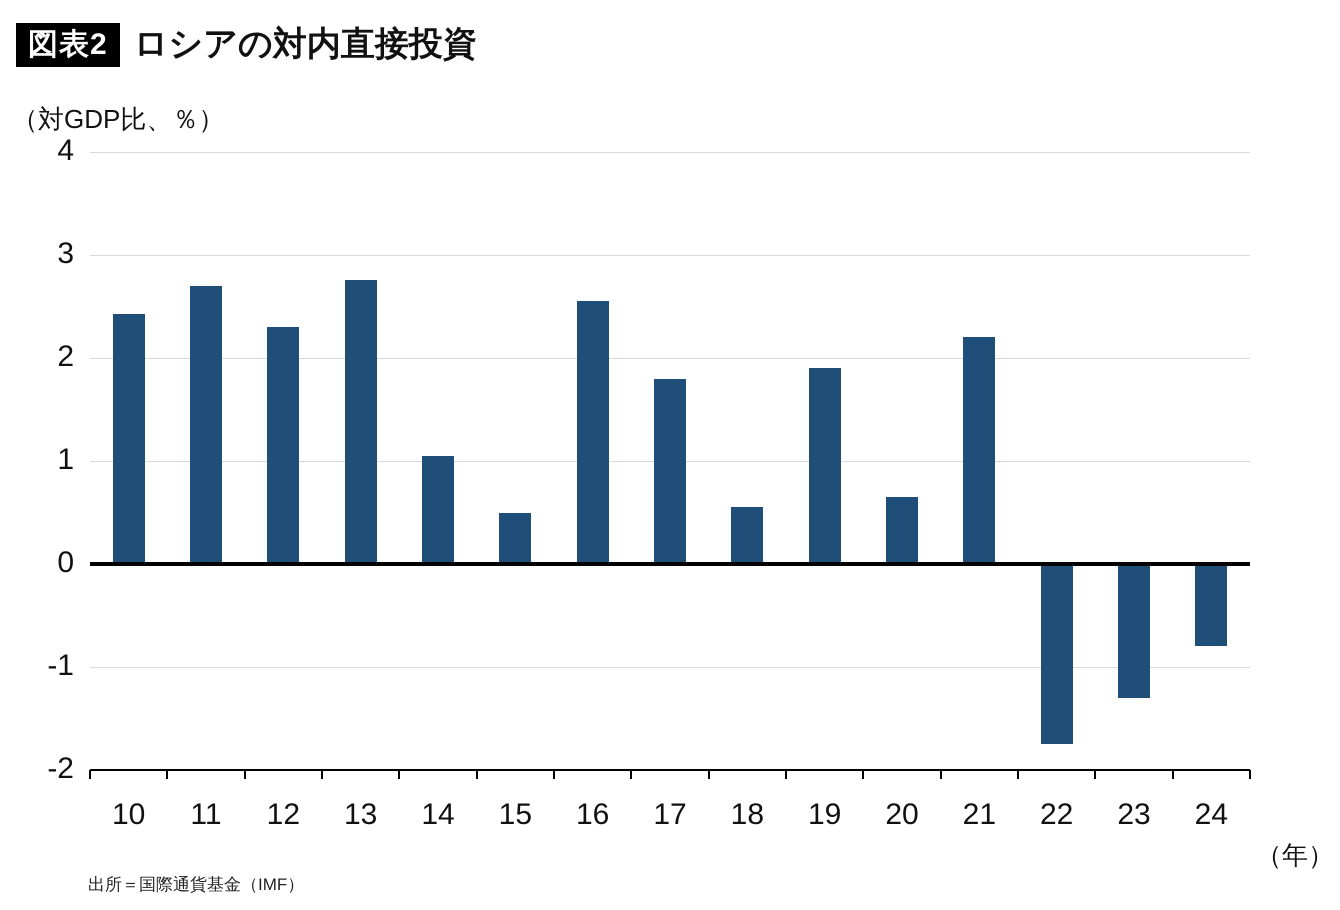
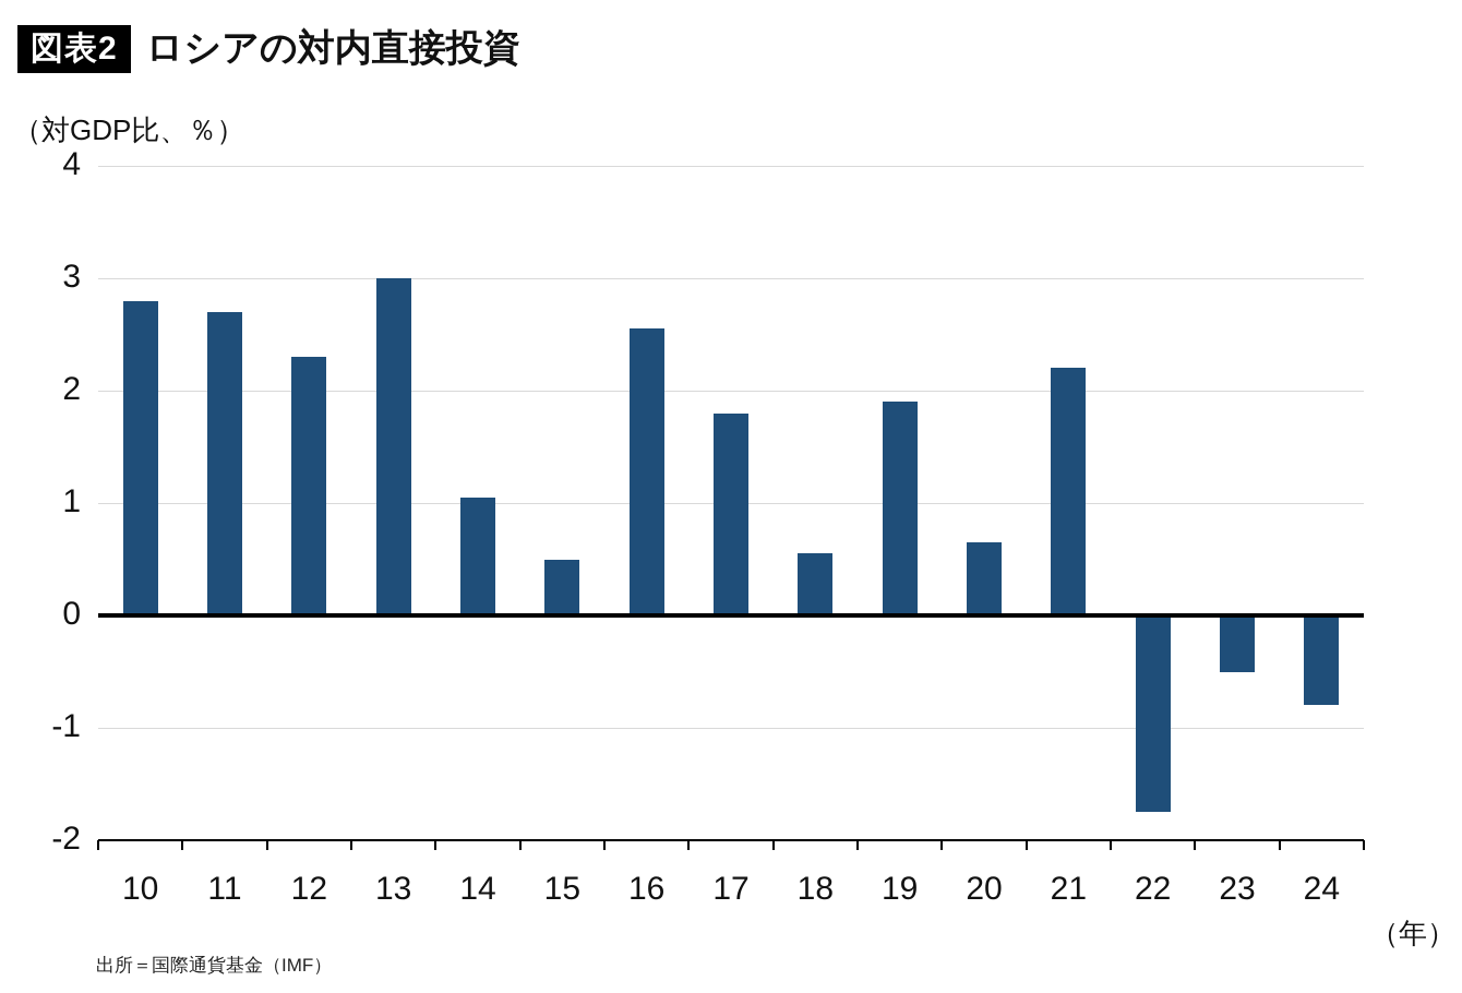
10: 2.43 -> 2.80
13: 2.76 -> 3.00
23: -1.30 -> -0.50
